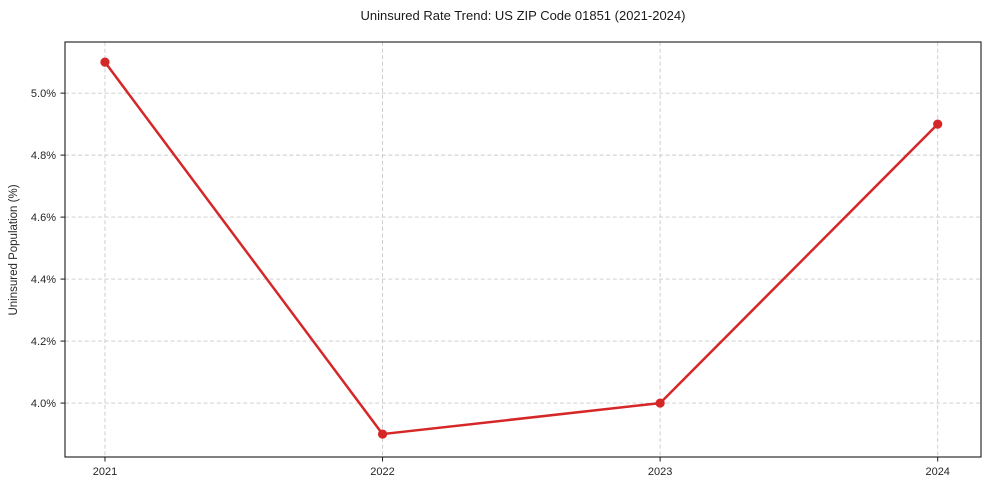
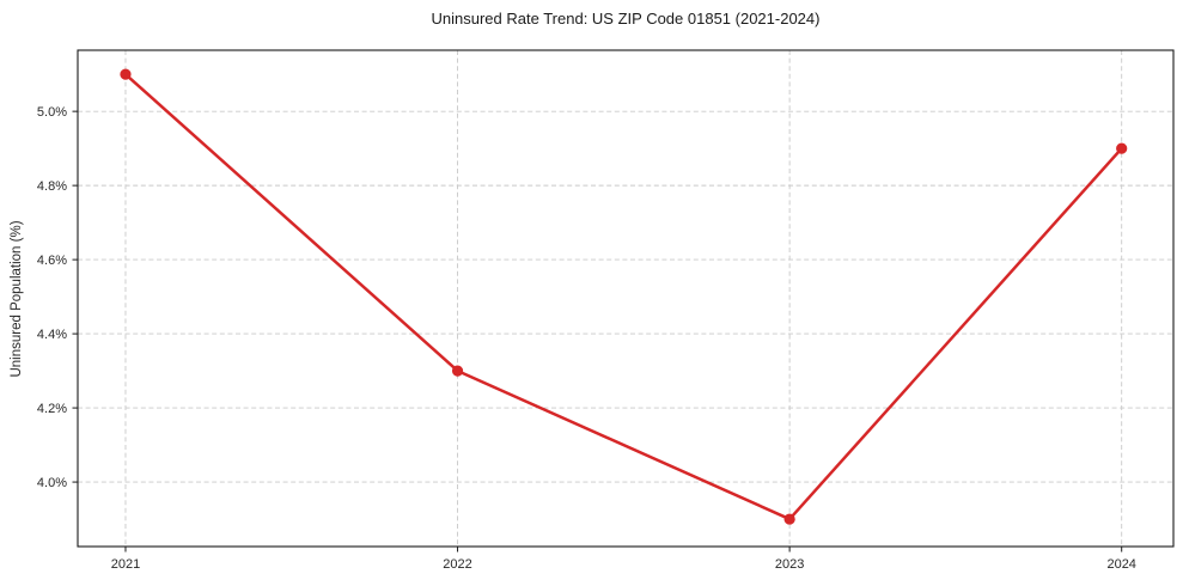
2022: 3.9% -> 4.3%
2023: 4.0% -> 3.9%
